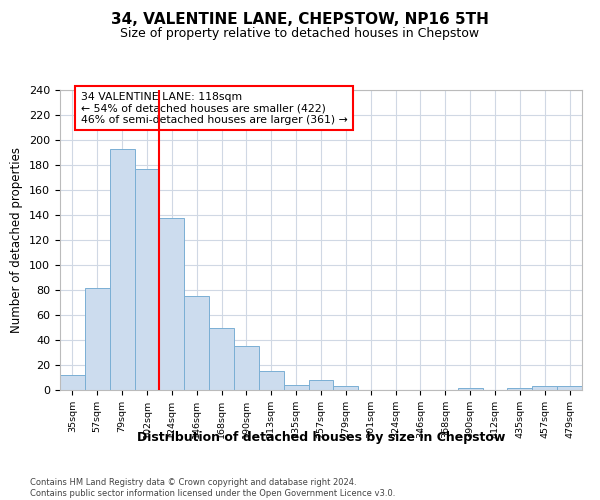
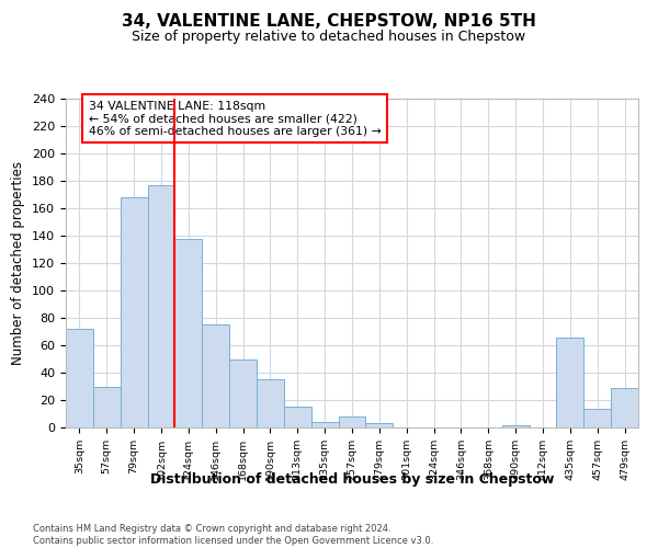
35sqm: 12 -> 72
57sqm: 82 -> 30
79sqm: 193 -> 168
435sqm: 2 -> 66
457sqm: 3 -> 14
479sqm: 3 -> 29
